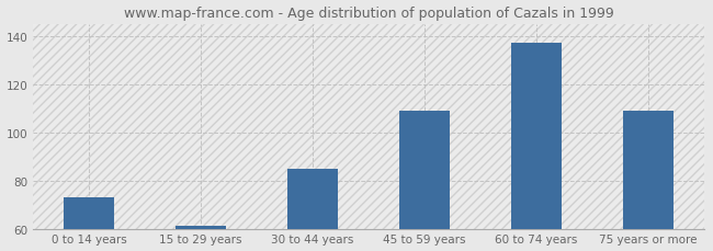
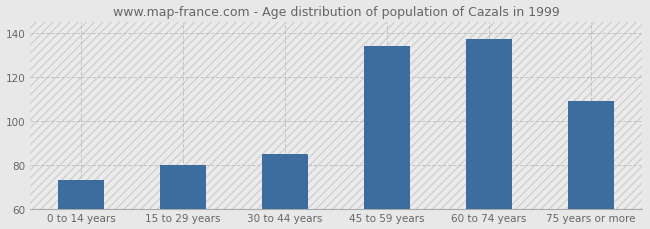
15 to 29 years: 61 -> 80
45 to 59 years: 109 -> 134
